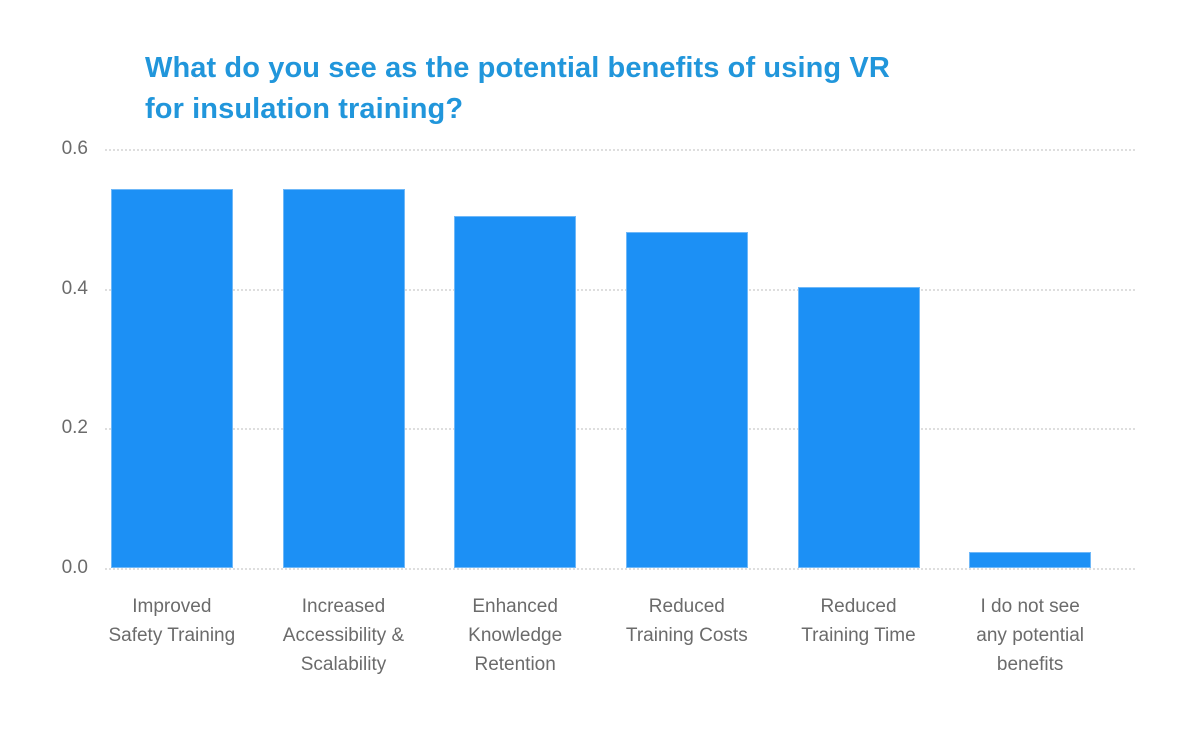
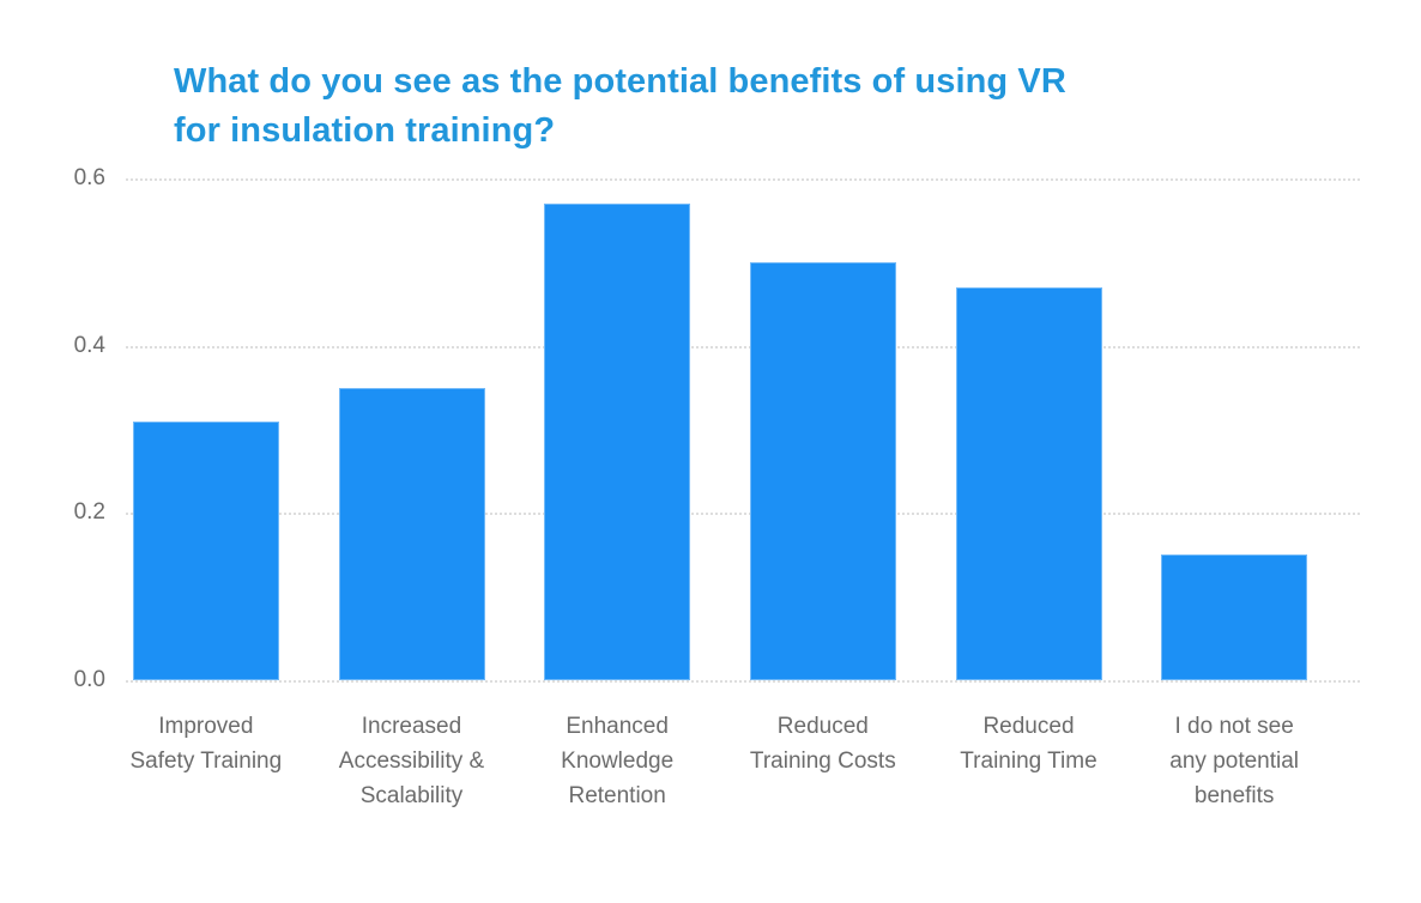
Improved Safety Training: 0.54 -> 0.31
Increased Accessibility & Scalability: 0.54 -> 0.35
Enhanced Knowledge Retention: 0.50 -> 0.57
Reduced Training Costs: 0.48 -> 0.50
Reduced Training Time: 0.40 -> 0.47
I do not see any potential benefits: 0.02 -> 0.15
